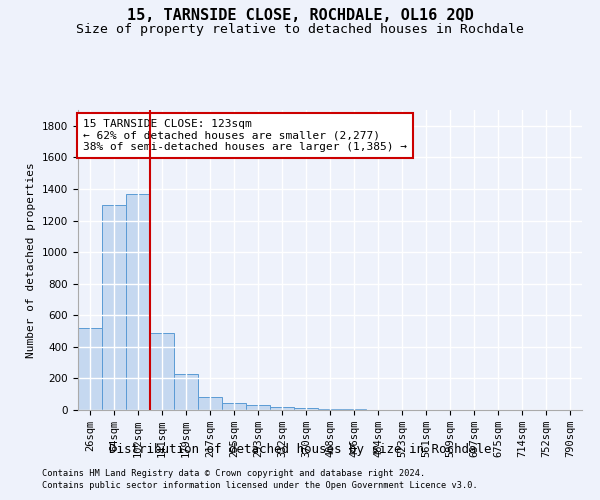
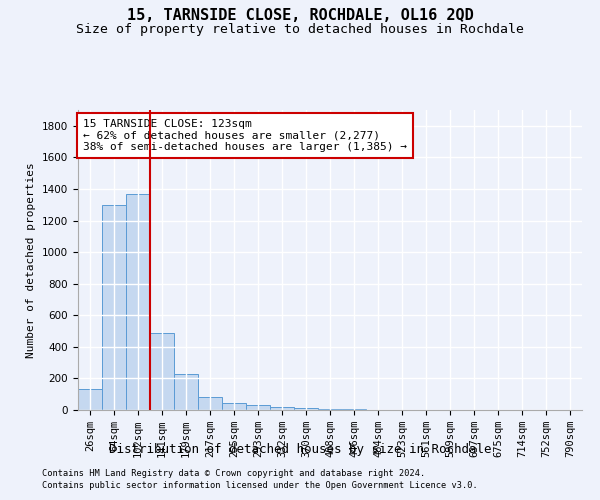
26sqm: 520 -> 130
